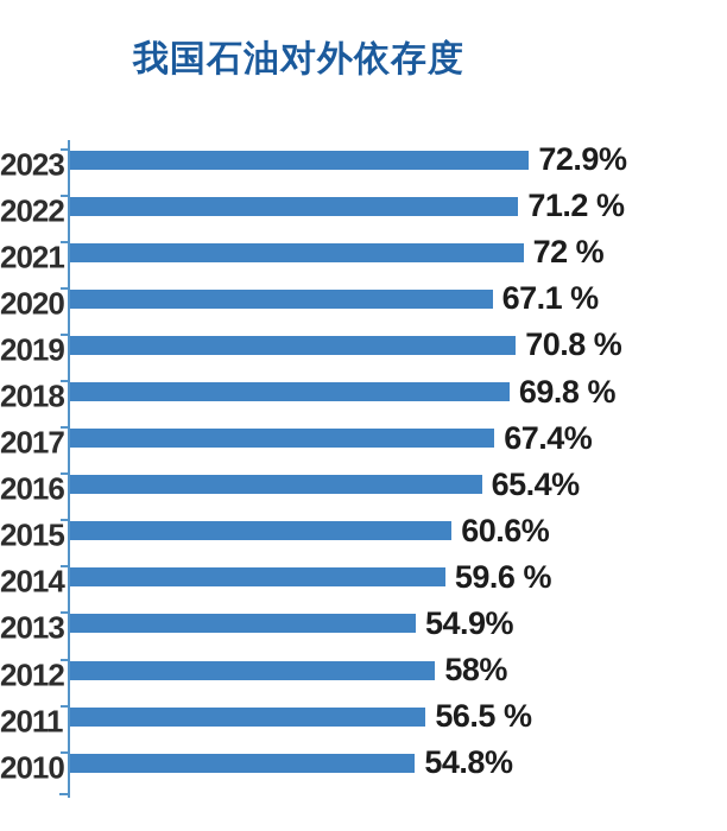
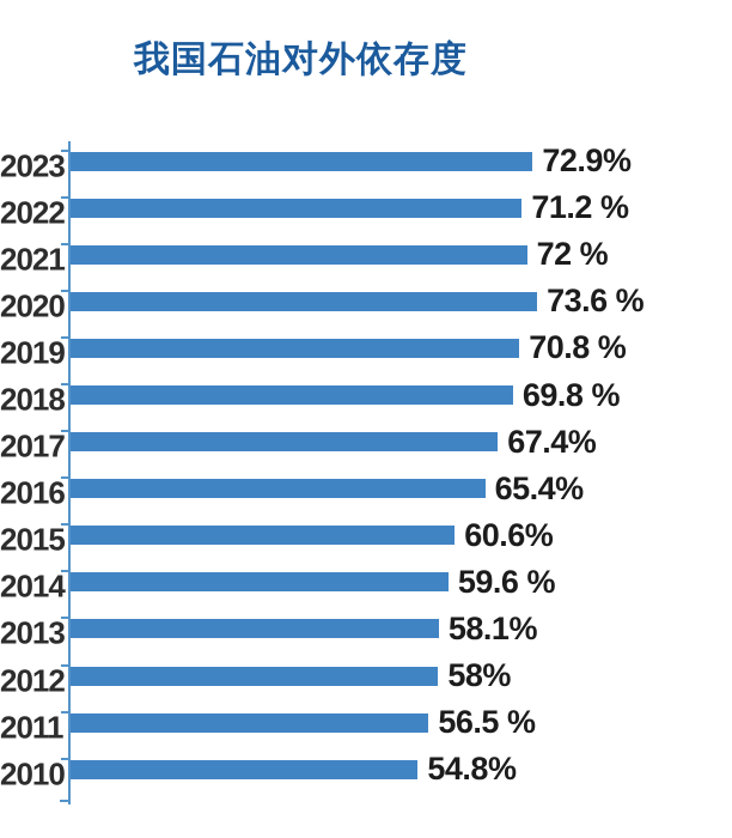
2020: 67.1 -> 73.6
2013: 54.9% -> 58.1%
